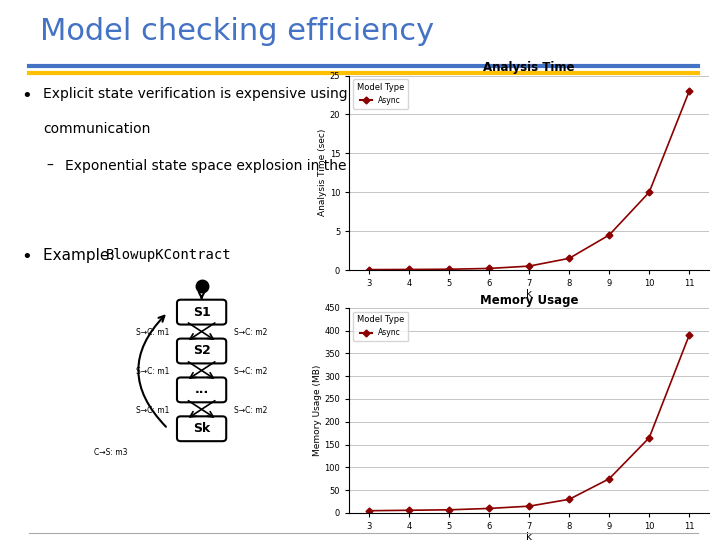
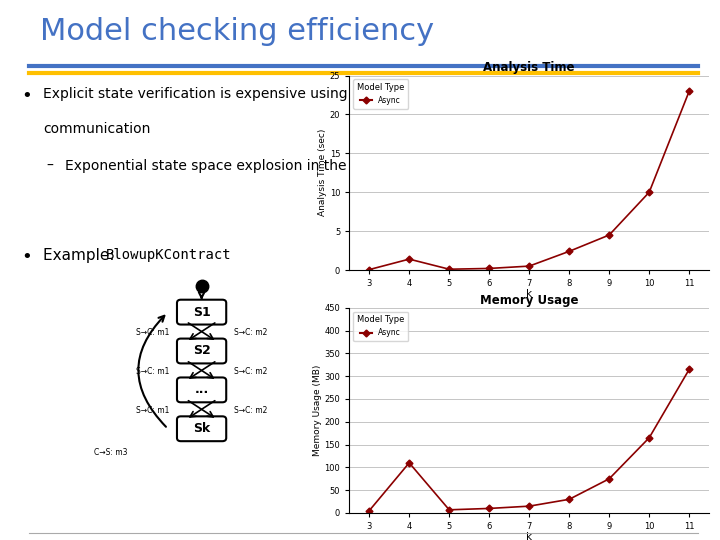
Analysis Time/4: 0.1 -> 1.4
Analysis Time/8: 1.5 -> 2.4
Memory Usage/4: 6 -> 110
Memory Usage/11: 390 -> 315
